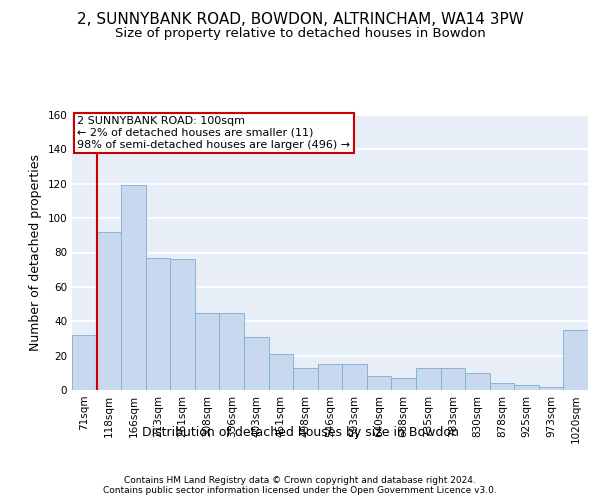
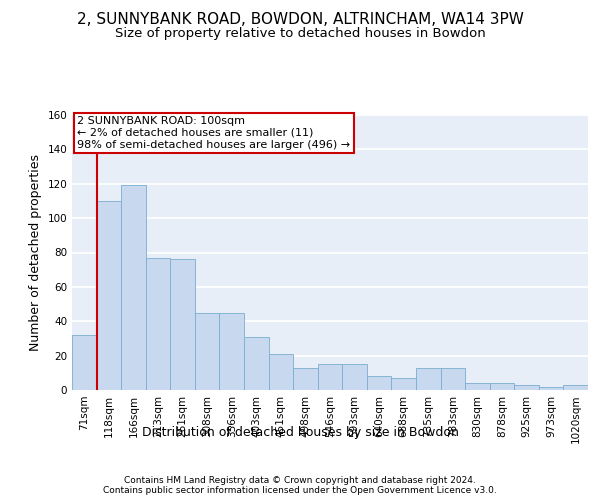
118sqm: 92 -> 110
830sqm: 10 -> 4
1020sqm: 35 -> 3
